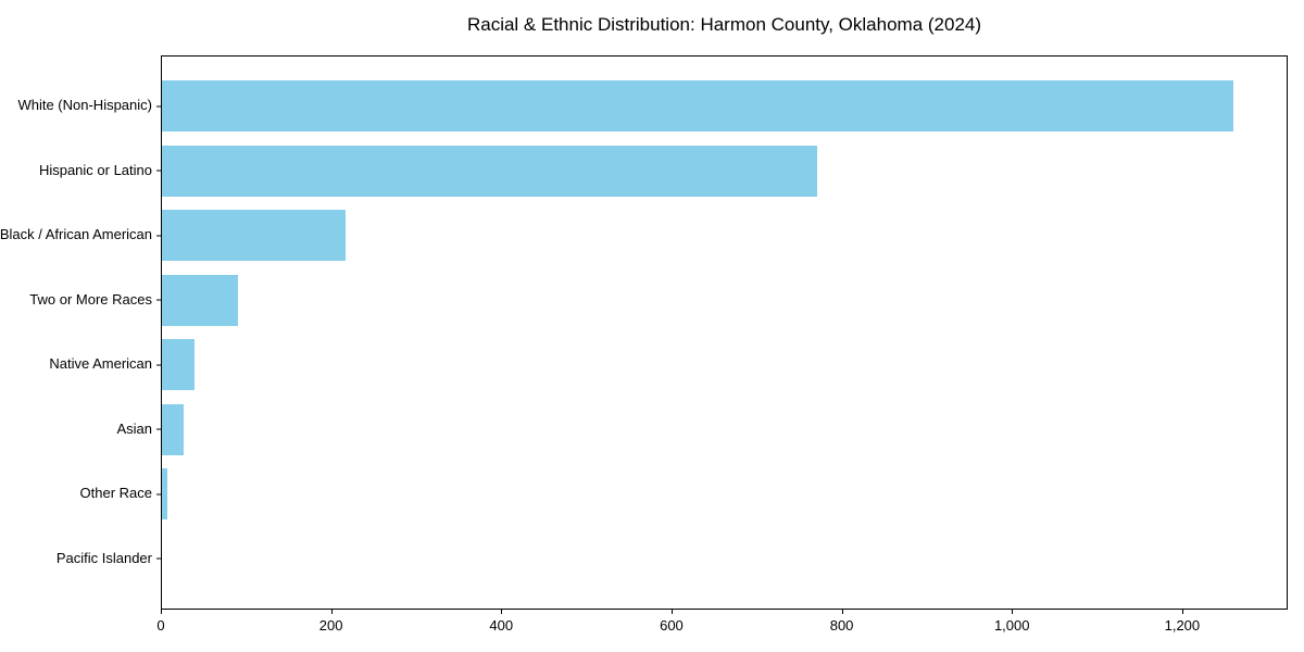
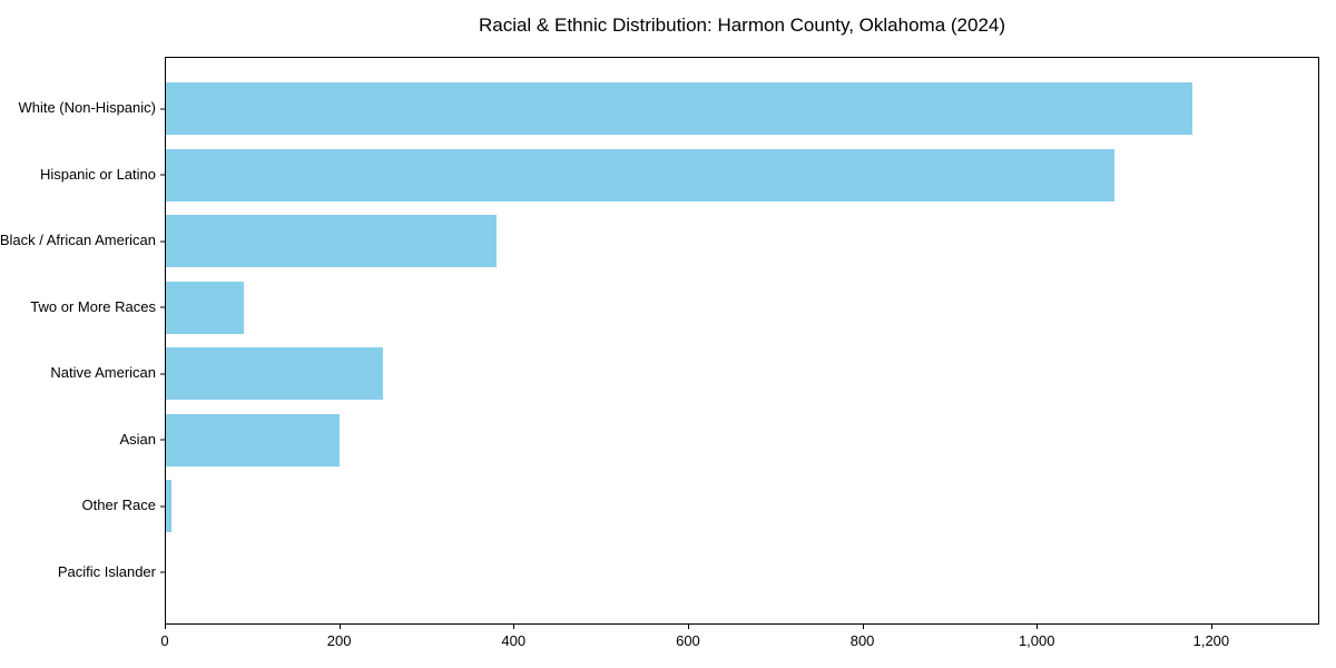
White (Non-Hispanic): 1260 -> 1180
Hispanic or Latino: 770 -> 1090
Black / African American: 220 -> 380
Native American: 40 -> 250
Asian: 20 -> 200
